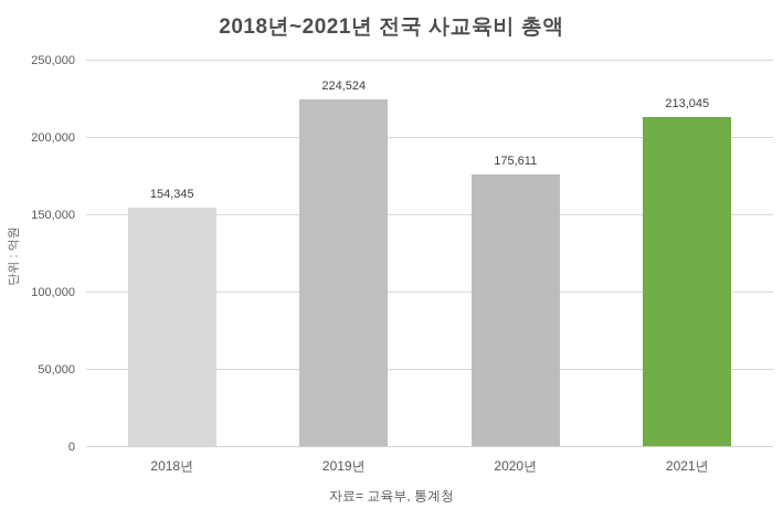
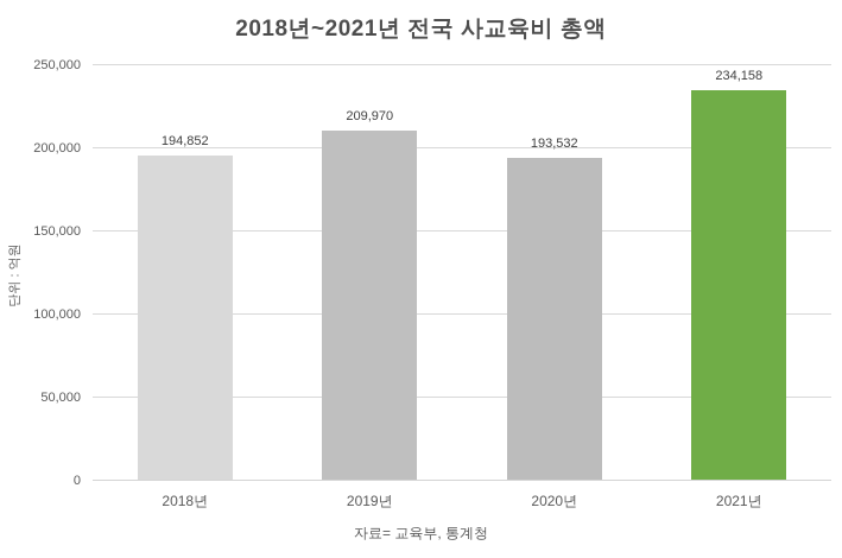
2018년: 154,345 -> 194,852
2019년: 224,524 -> 209,970
2020년: 175,611 -> 193,532
2021년: 213,045 -> 234,158
